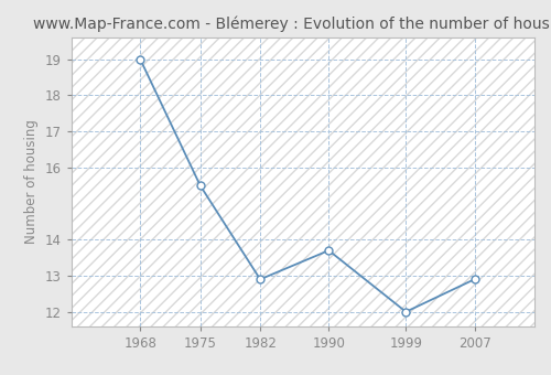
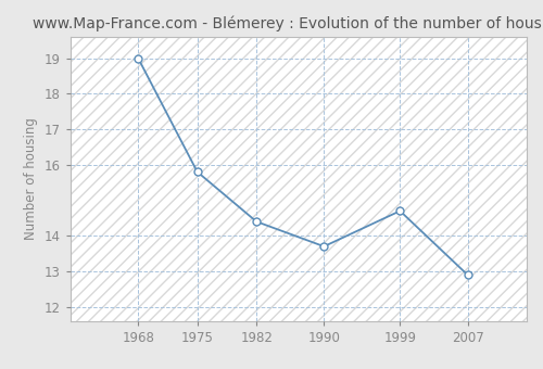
1975: 15.5 -> 15.8
1982: 12.9 -> 14.4
1999: 12.0 -> 14.7
